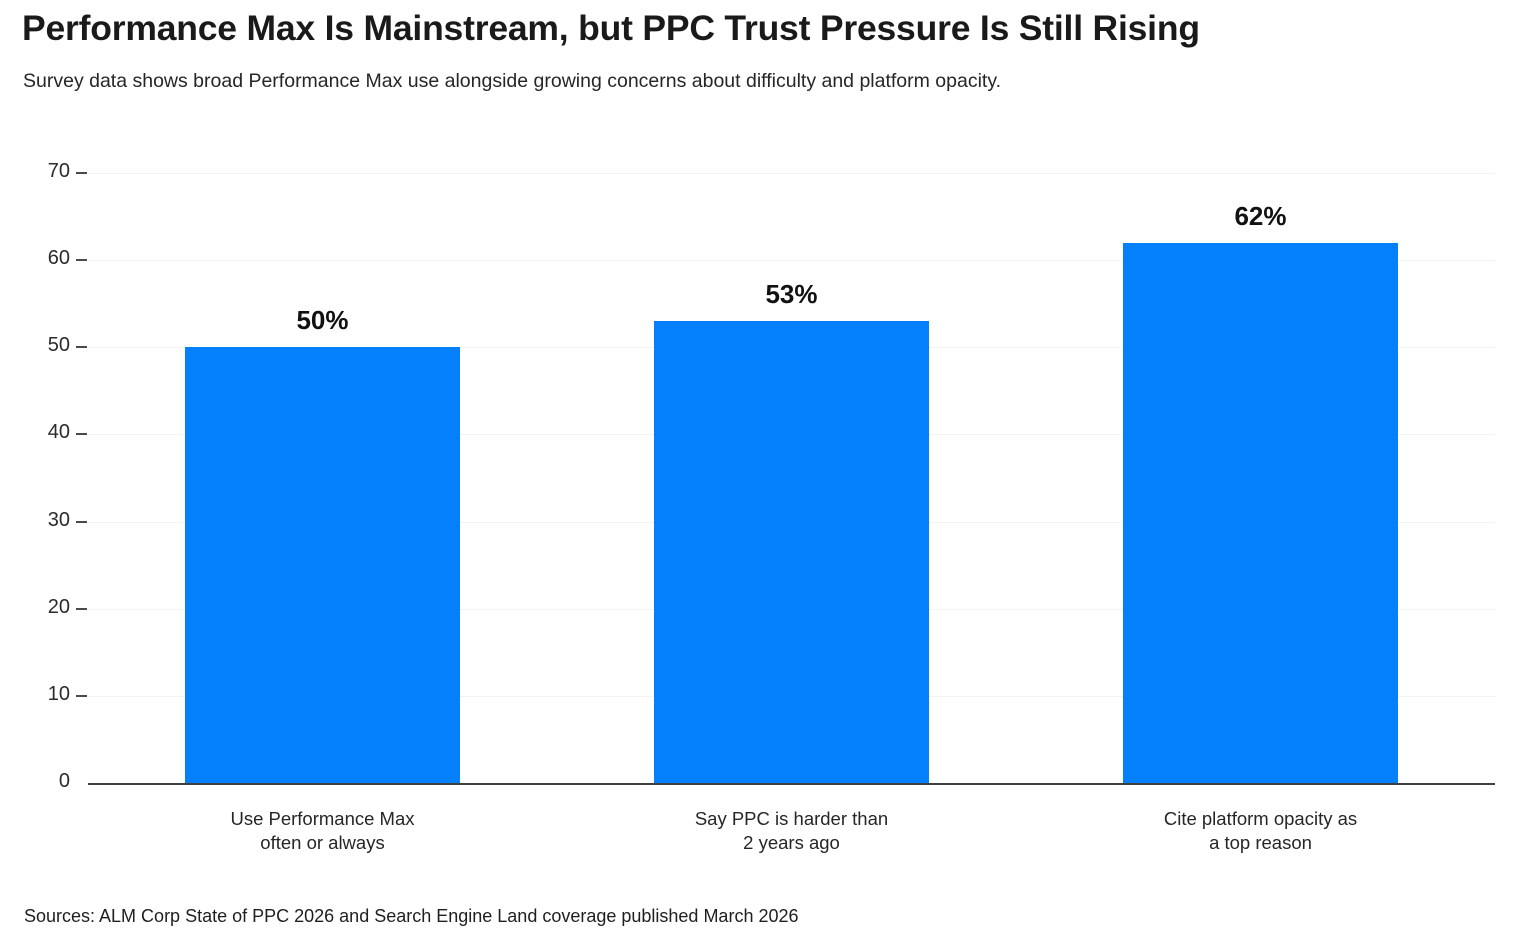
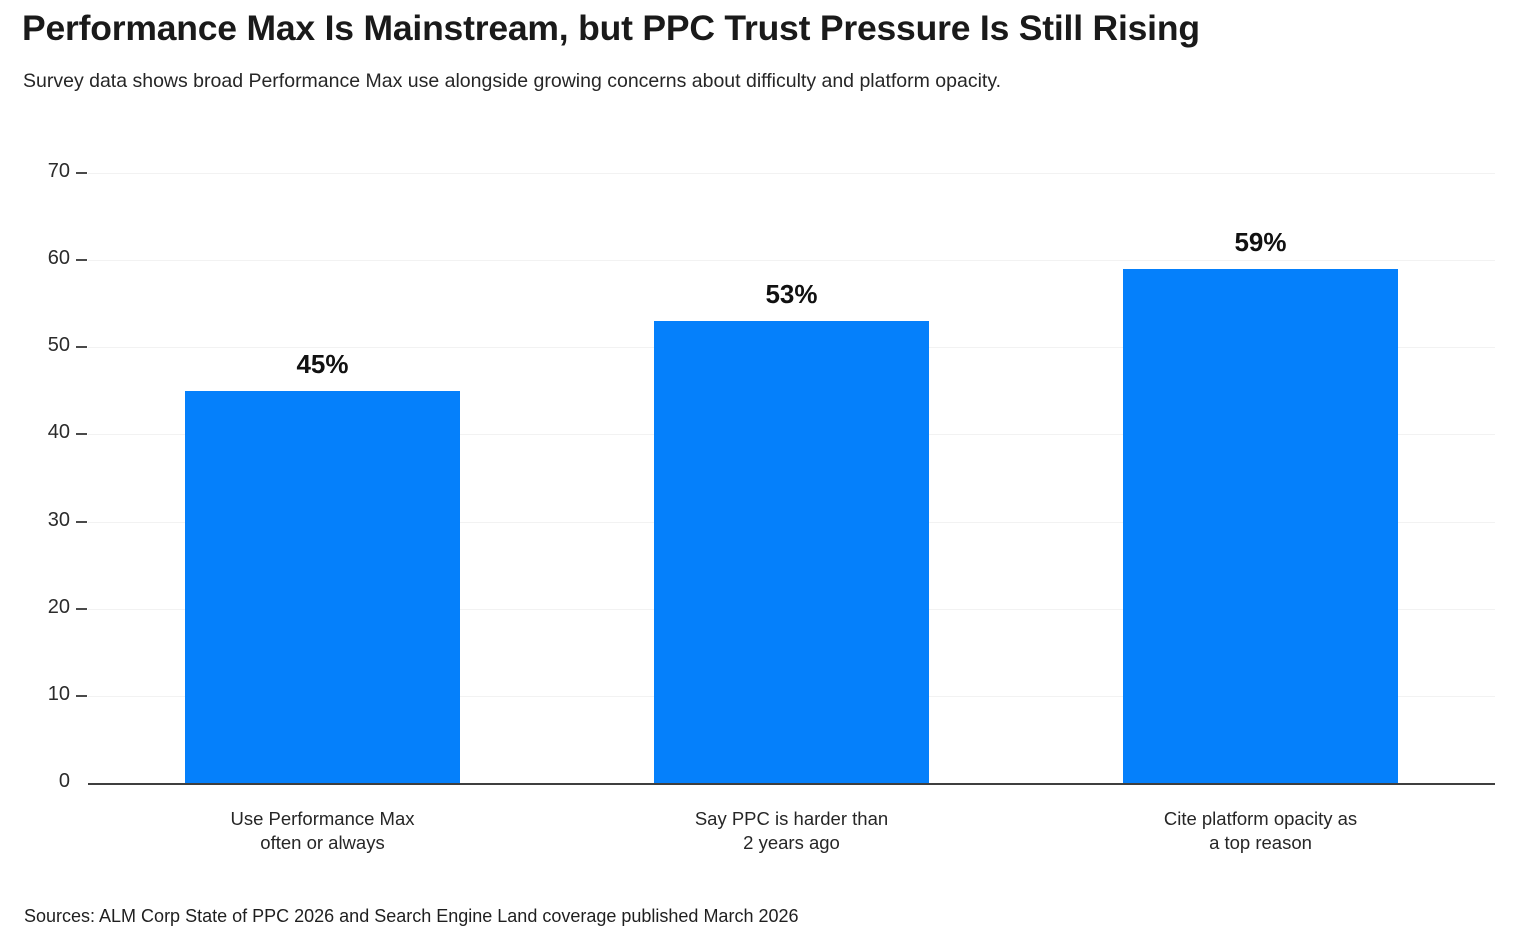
Use Performance Max often or always: 50% -> 45%
Cite platform opacity as a top reason: 62% -> 59%
